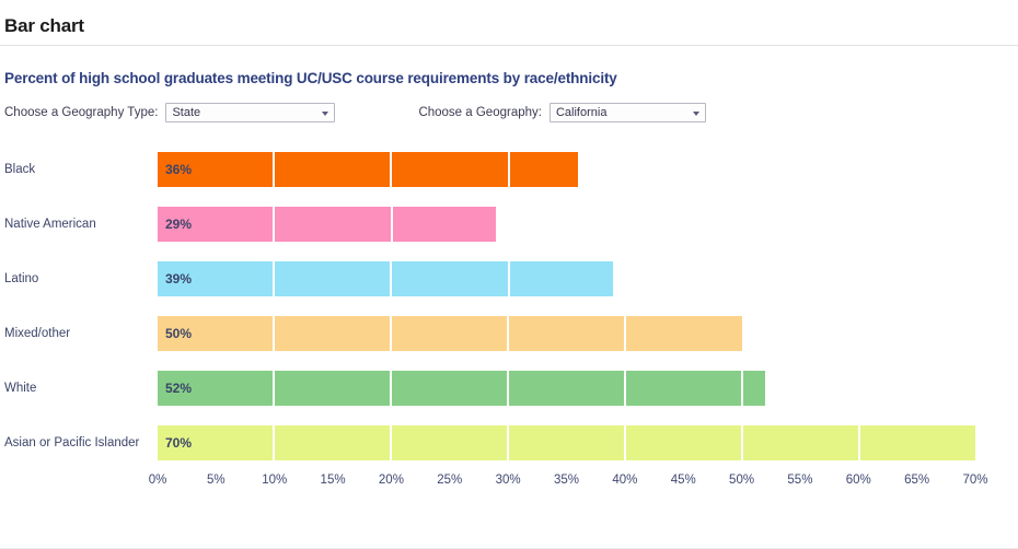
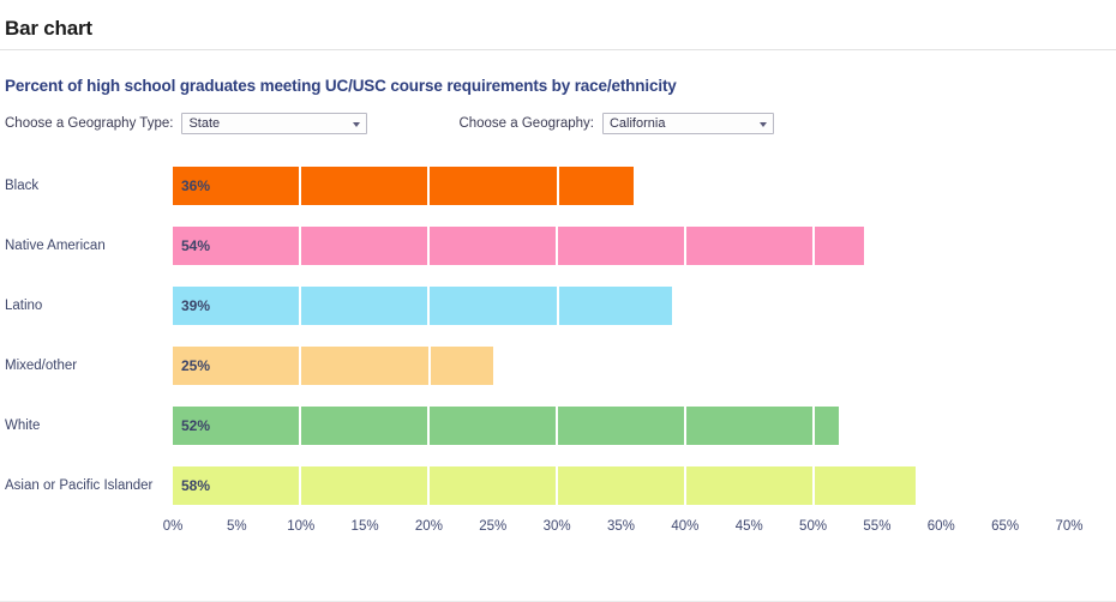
Native American: 29% -> 54%
Mixed/other: 50% -> 25%
Asian or Pacific Islander: 70% -> 58%
